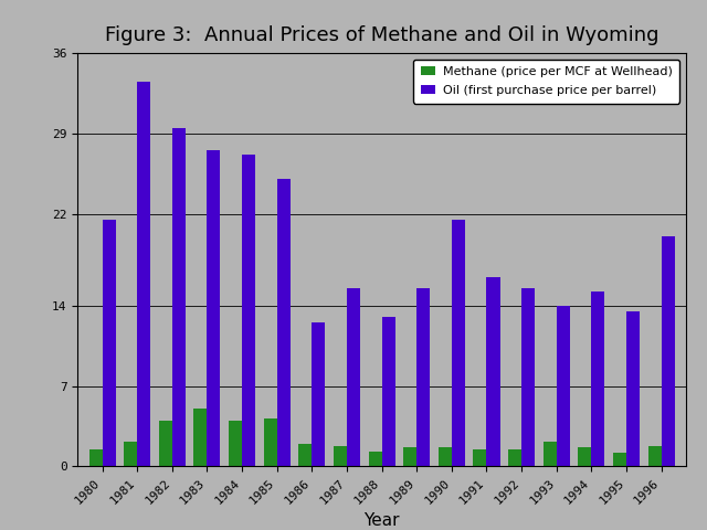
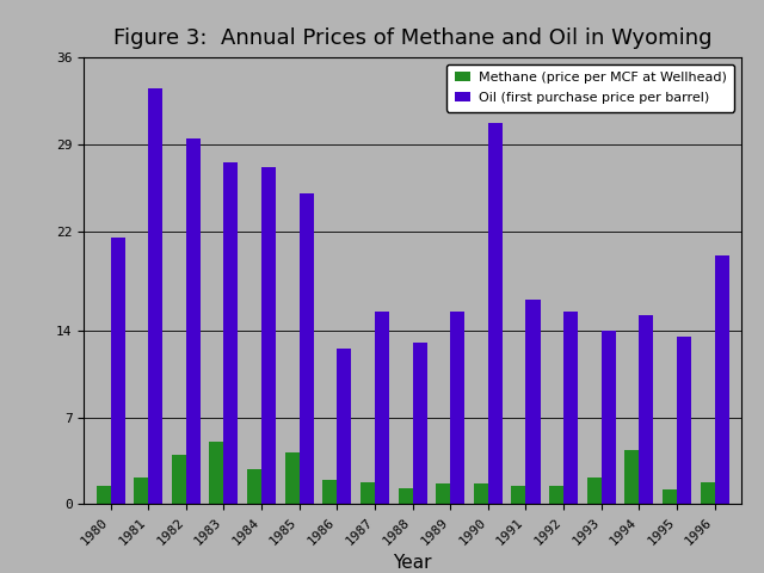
Methane (price per MCF at Wellhead)/1984: 4.0 -> 2.8
Oil (first purchase price per barrel)/1990: 21.5 -> 30.7
Methane (price per MCF at Wellhead)/1994: 1.7 -> 4.4
